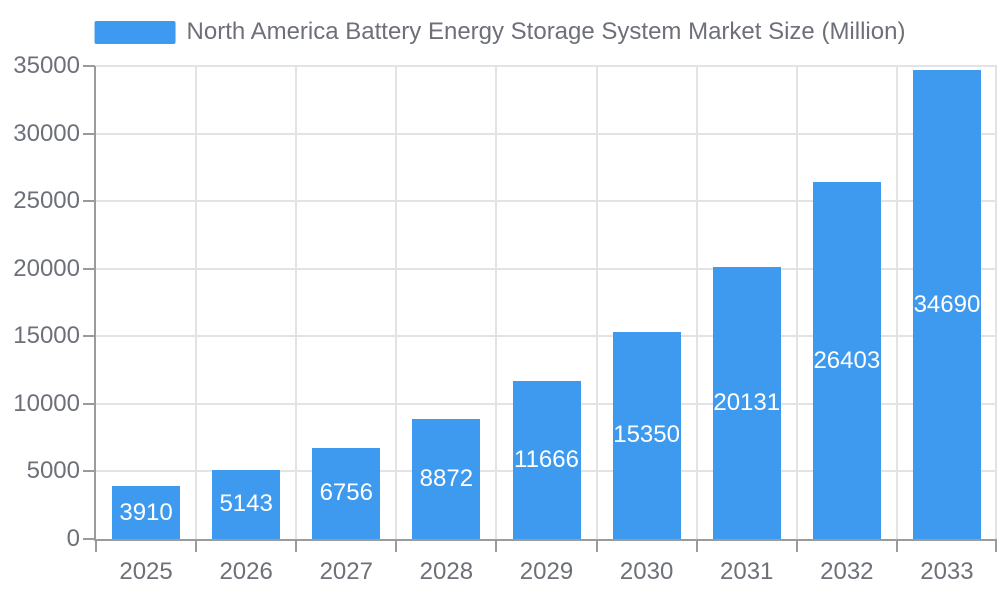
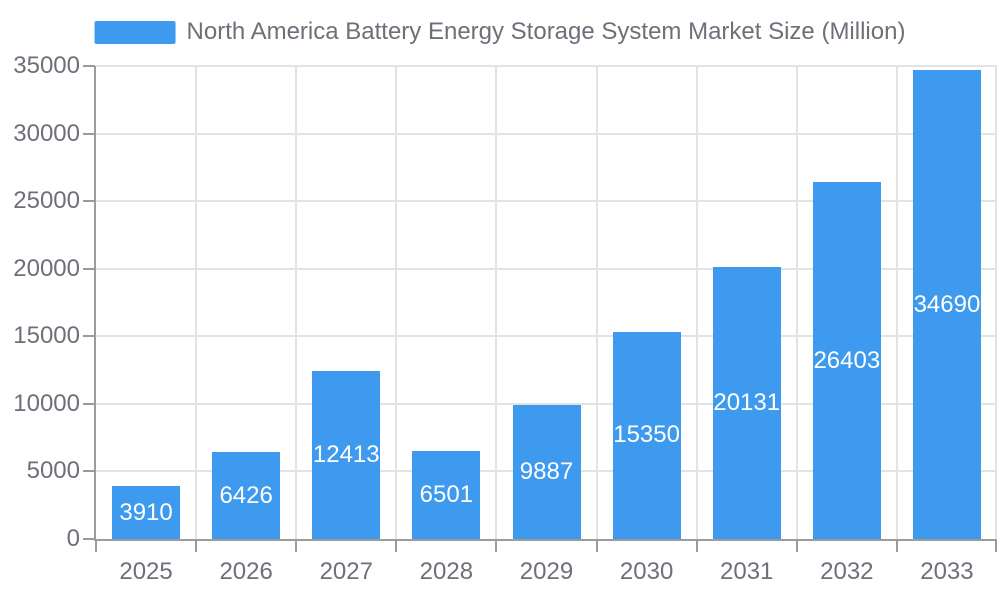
2026: 5143 -> 6426
2027: 6756 -> 12413
2028: 8872 -> 6501
2029: 11666 -> 9887
